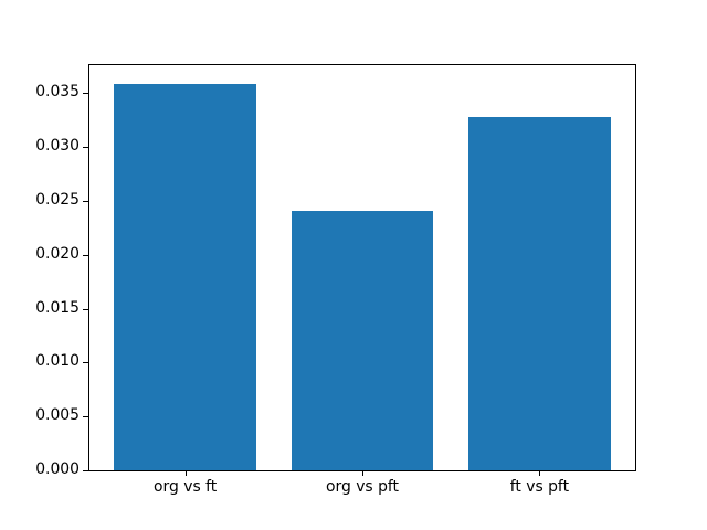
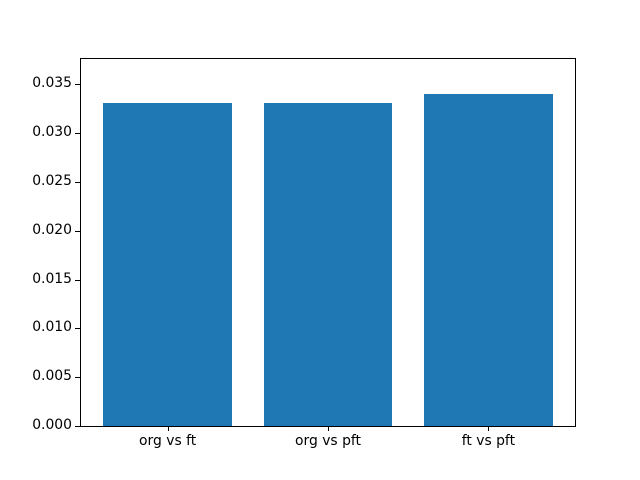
org vs ft: 0.036 -> 0.033
org vs pft: 0.024 -> 0.033
ft vs pft: 0.033 -> 0.034
